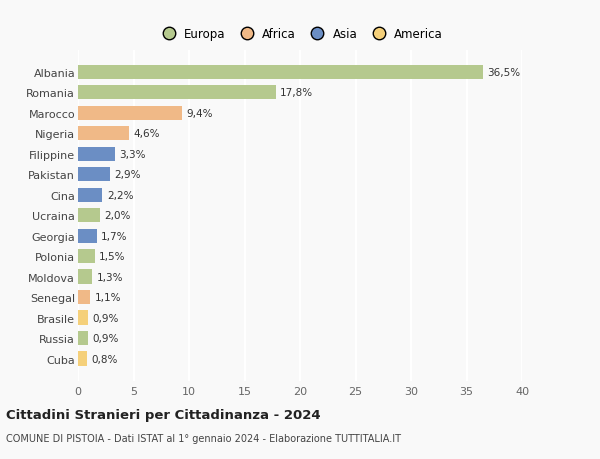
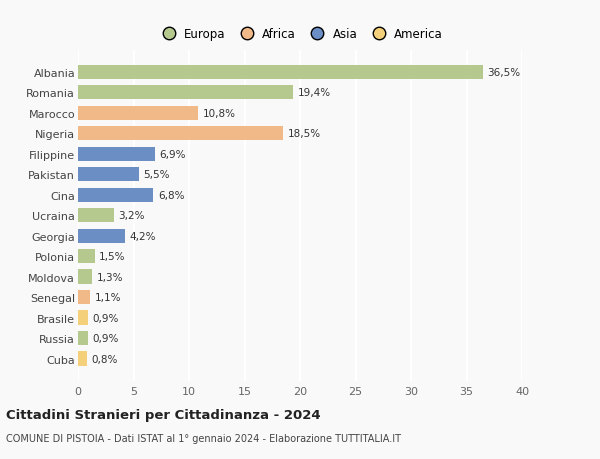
Romania: 17,8% -> 19,4%
Marocco: 9,4% -> 10,8%
Nigeria: 4,6% -> 18,5%
Filippine: 3,3% -> 6,9%
Pakistan: 2,9% -> 5,5%
Cina: 2,2% -> 6,8%
Ucraina: 2,0% -> 3,2%
Georgia: 1,7% -> 4,2%
